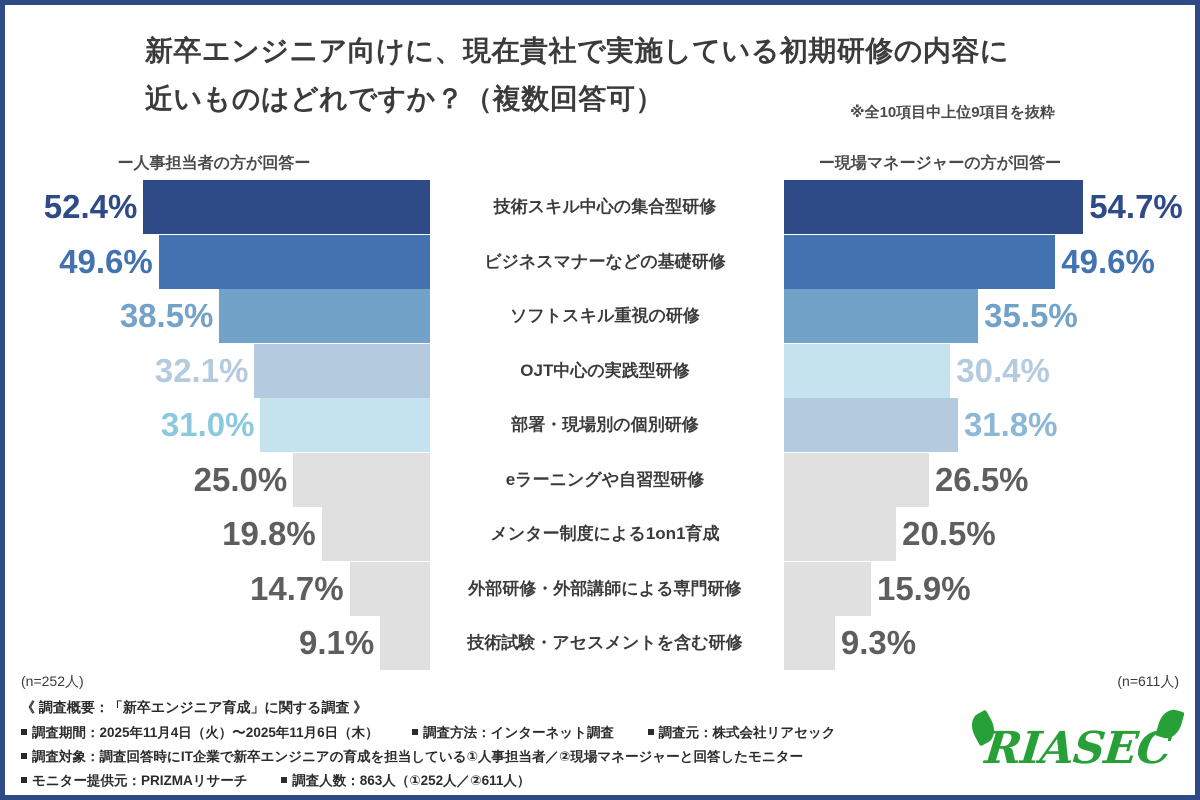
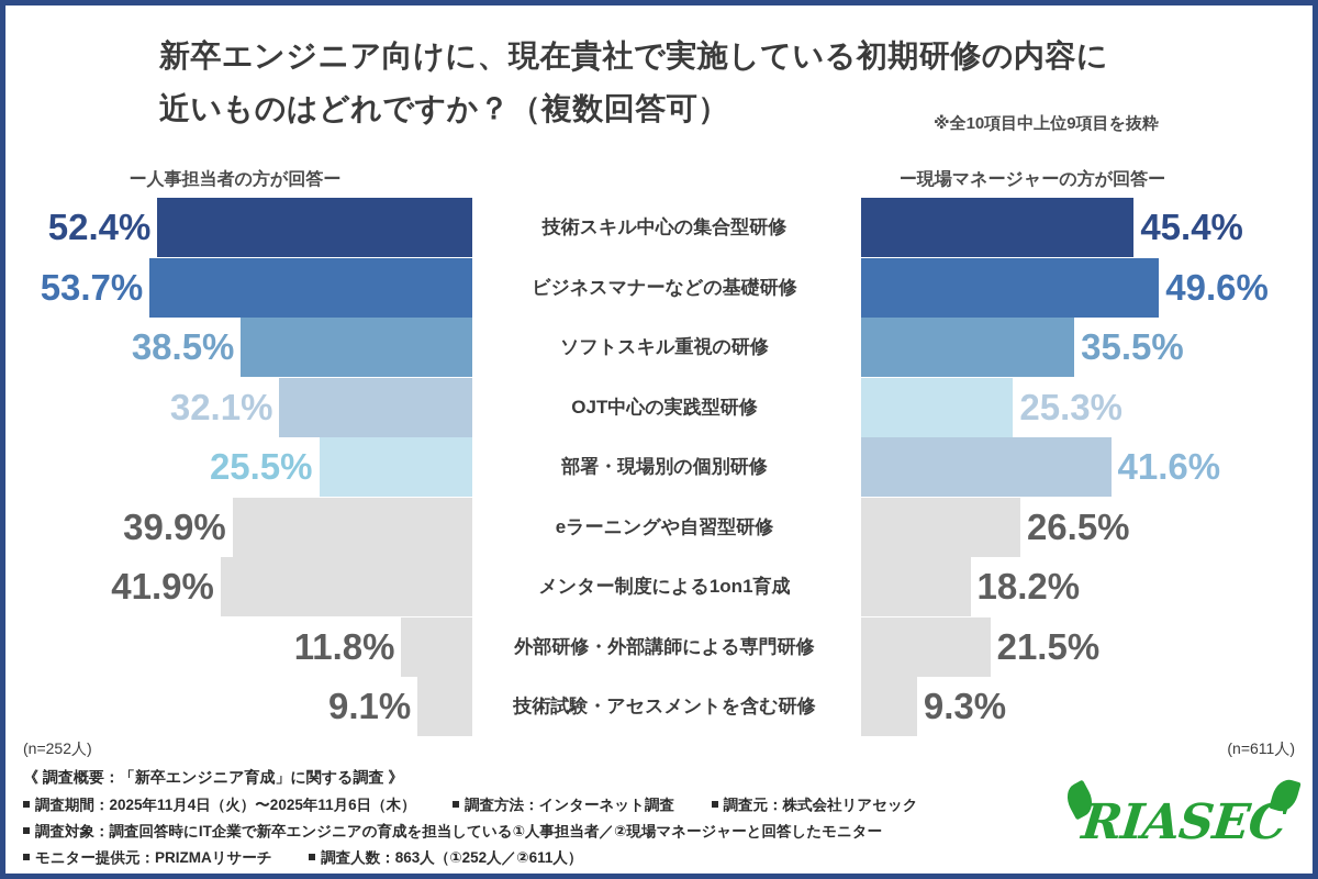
ー現場マネージャーの方が回答ー/技術スキル中心の集合型研修: 54.7% -> 45.4%
ー人事担当者の方が回答ー/ビジネスマナーなどの基礎研修: 49.6% -> 53.7%
ー現場マネージャーの方が回答ー/OJT中心の実践型研修: 30.4% -> 25.3%
ー人事担当者の方が回答ー/部署・現場別の個別研修: 31.0% -> 25.5%
ー現場マネージャーの方が回答ー/部署・現場別の個別研修: 31.8% -> 41.6%
ー人事担当者の方が回答ー/eラーニングや自習型研修: 25.0% -> 39.9%
ー人事担当者の方が回答ー/メンター制度による1on1育成: 19.8% -> 41.9%
ー現場マネージャーの方が回答ー/メンター制度による1on1育成: 20.5% -> 18.2%
ー人事担当者の方が回答ー/外部研修・外部講師による専門研修: 14.7% -> 11.8%
ー現場マネージャーの方が回答ー/外部研修・外部講師による専門研修: 15.9% -> 21.5%
